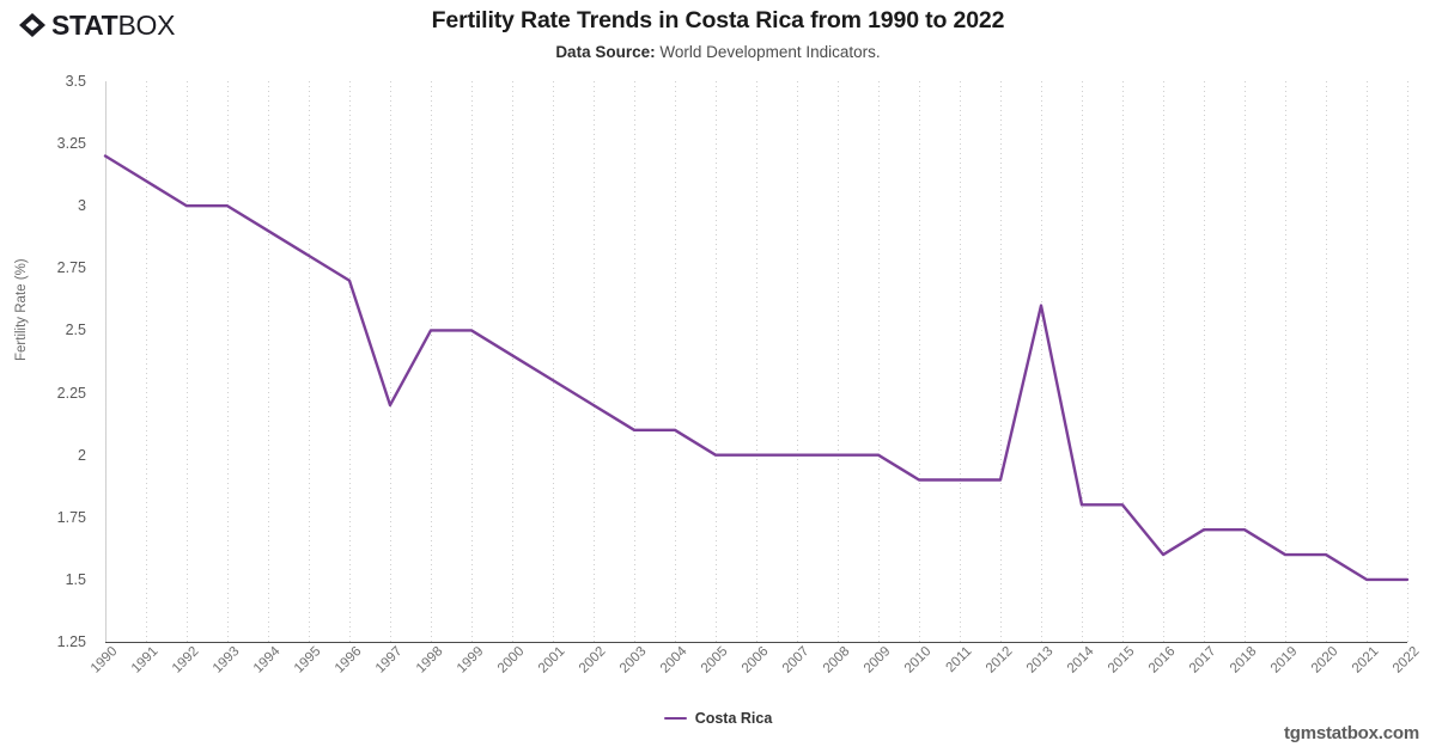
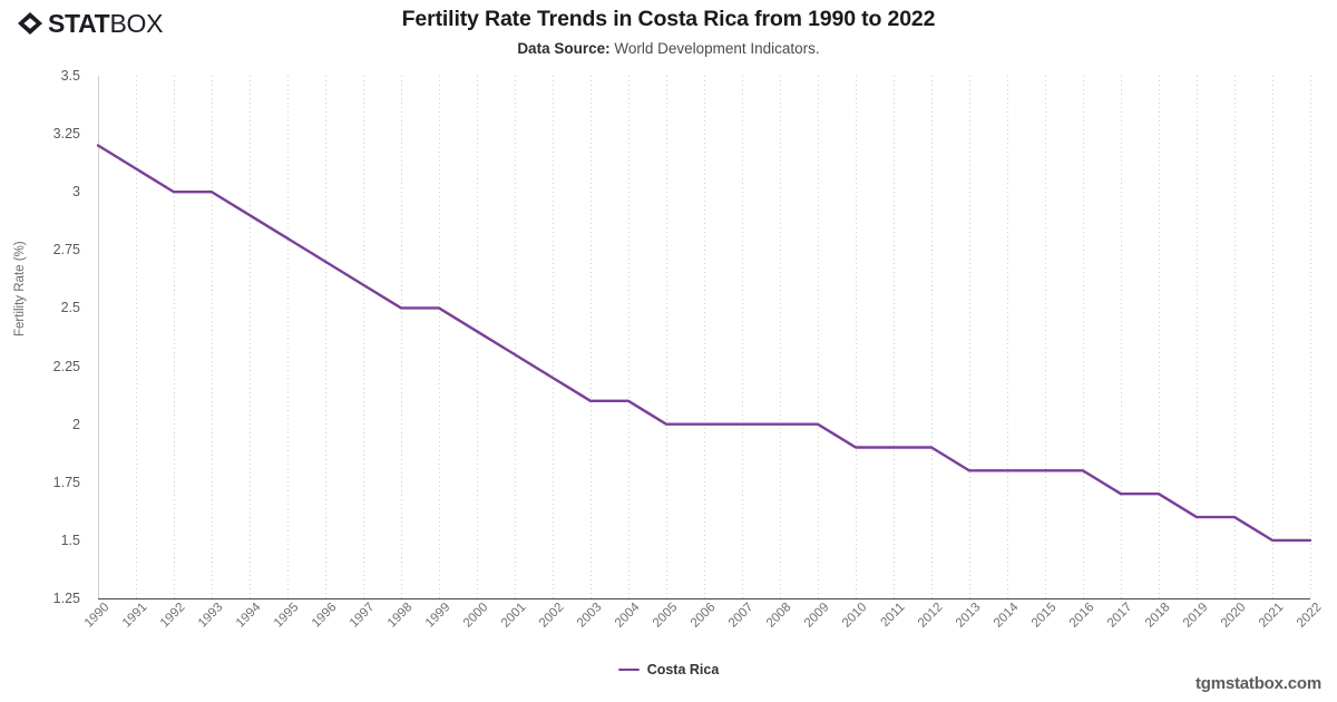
1997: 2.2 -> 2.6
2013: 2.6 -> 1.8
2016: 1.6 -> 1.8
